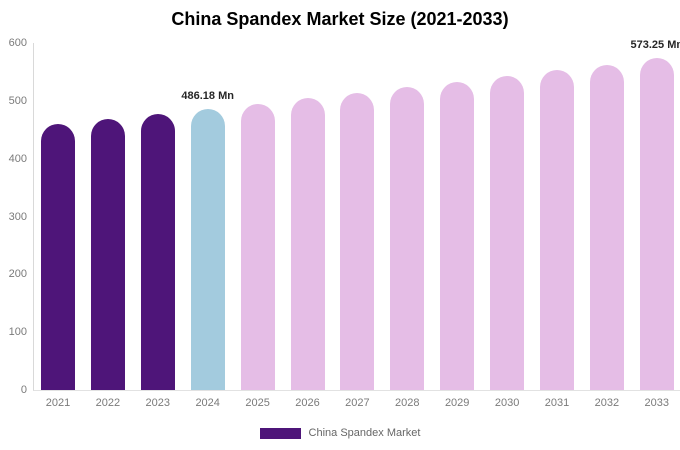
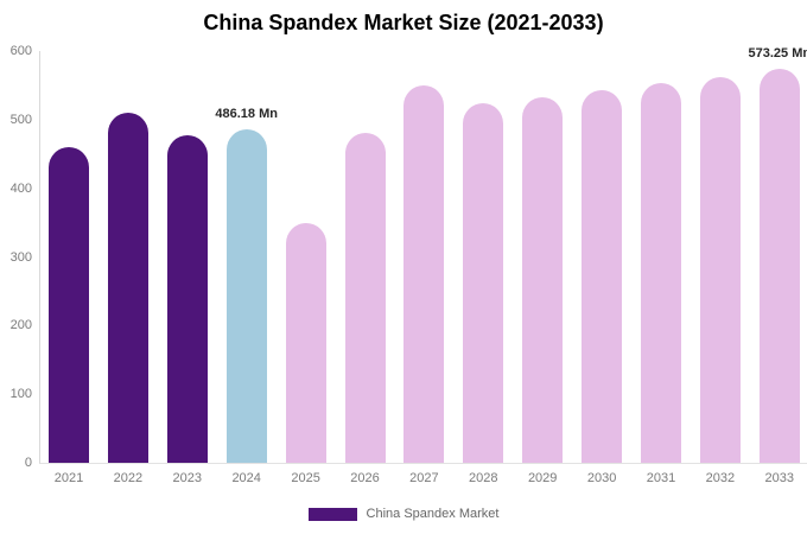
2022: 470 -> 510
2025: 500 -> 350
2026: 500 -> 480
2027: 510 -> 550
